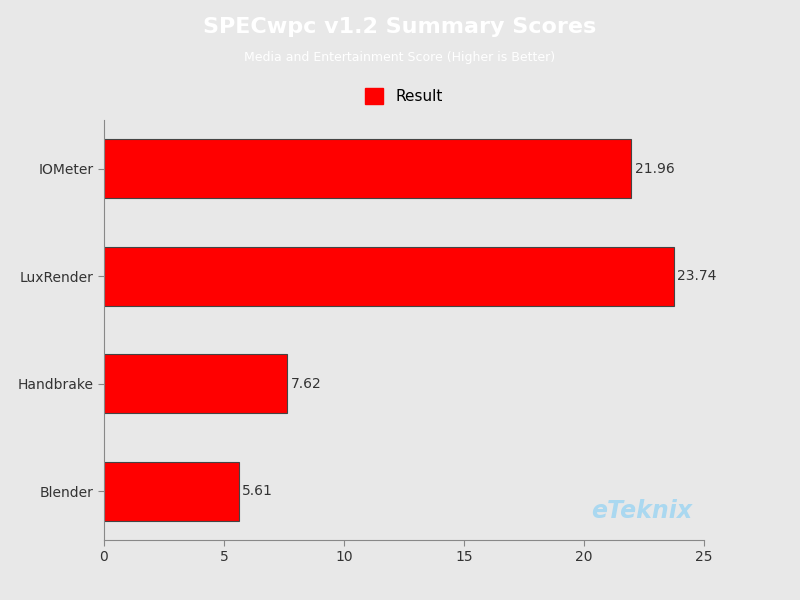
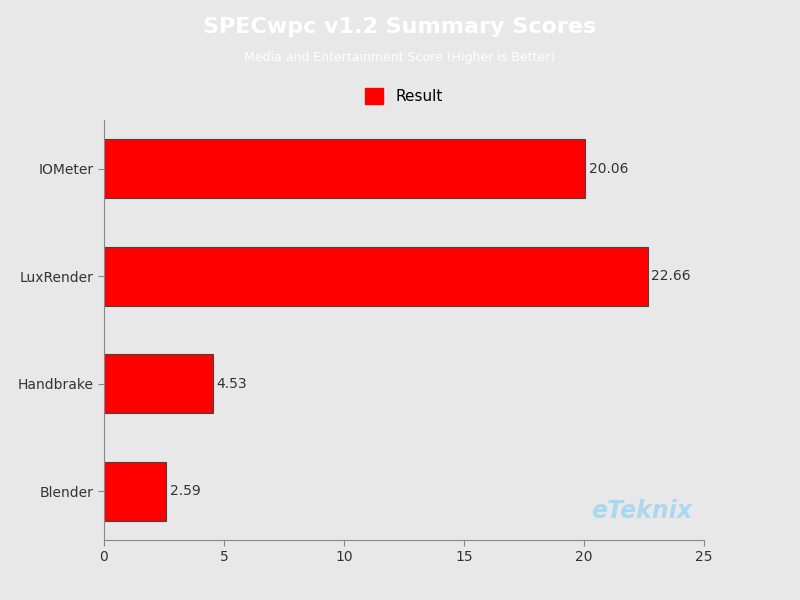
IOMeter: 21.96 -> 20.06
LuxRender: 23.74 -> 22.66
Handbrake: 7.62 -> 4.53
Blender: 5.61 -> 2.59
